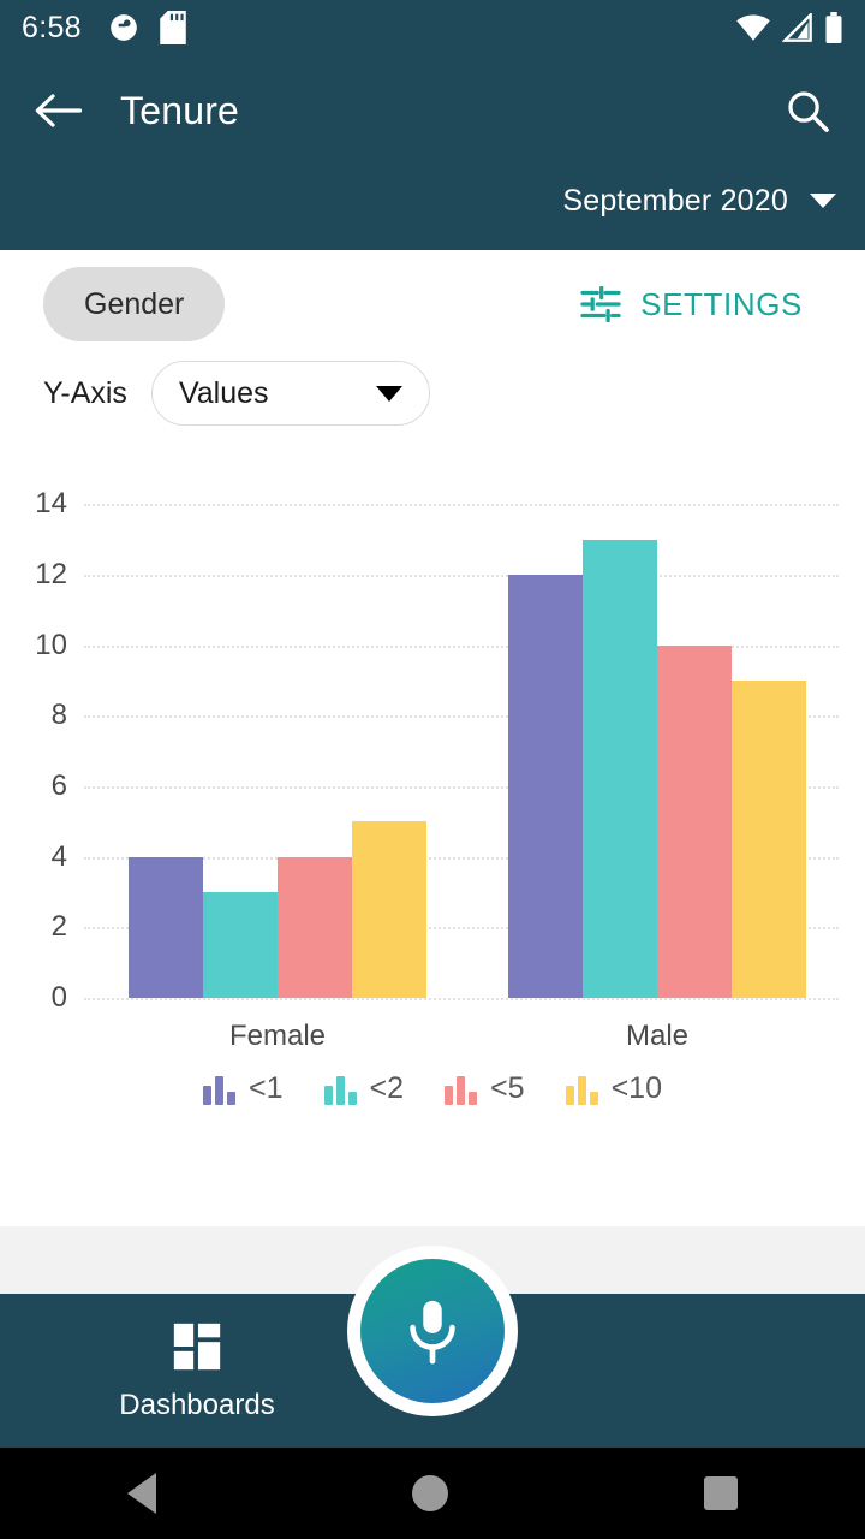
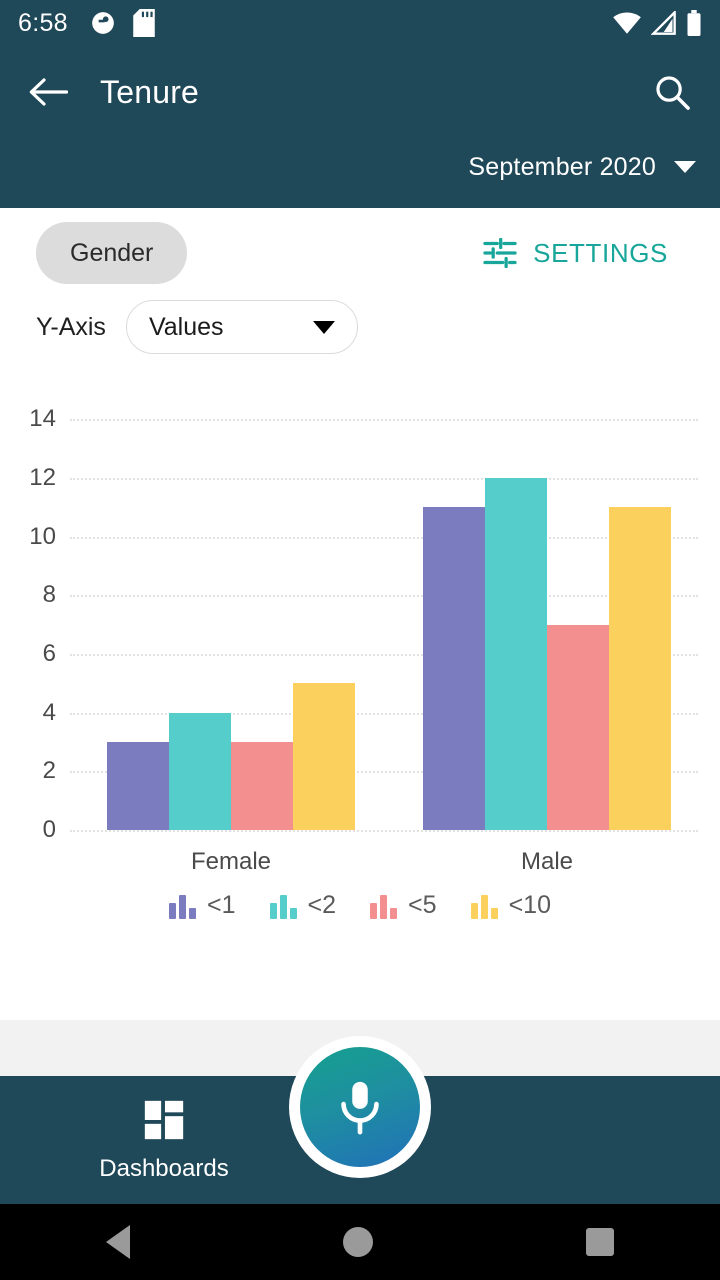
<1/Female: 4 -> 3
<2/Female: 3 -> 4
<5/Female: 4 -> 3
<1/Male: 12 -> 11
<2/Male: 13 -> 12
<5/Male: 10 -> 7
<10/Male: 9 -> 11
